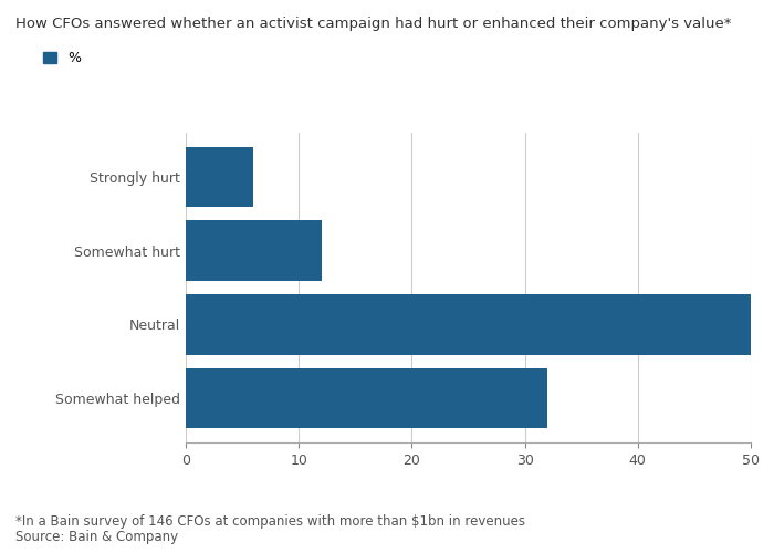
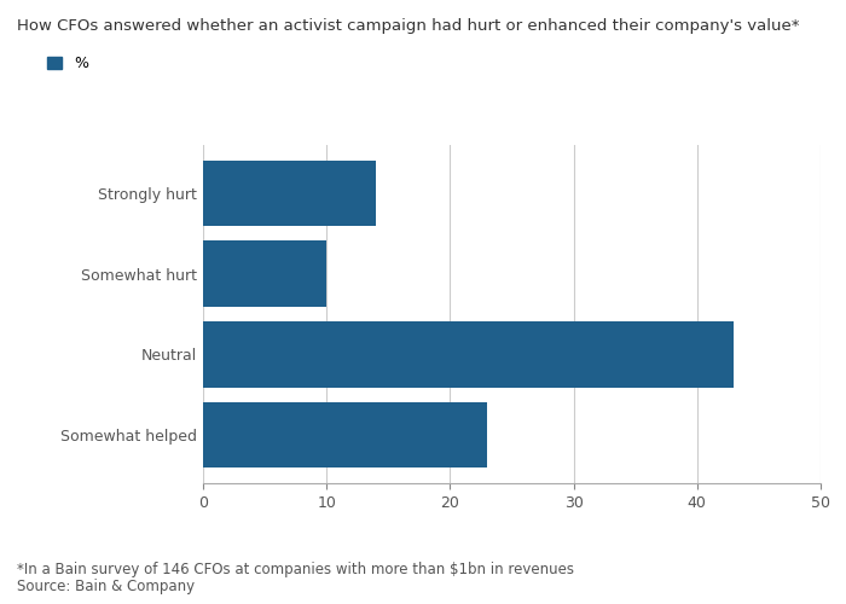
Strongly hurt: 6 -> 14
Somewhat hurt: 12 -> 10
Neutral: 50 -> 43
Somewhat helped: 32 -> 23
